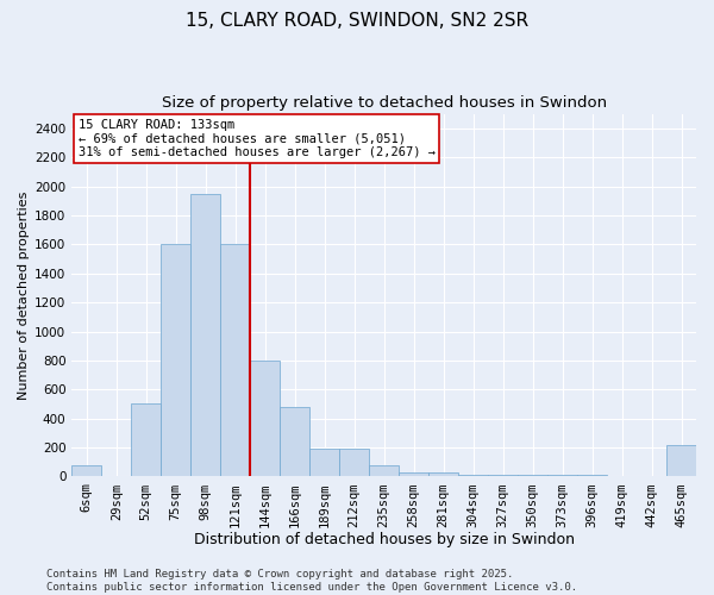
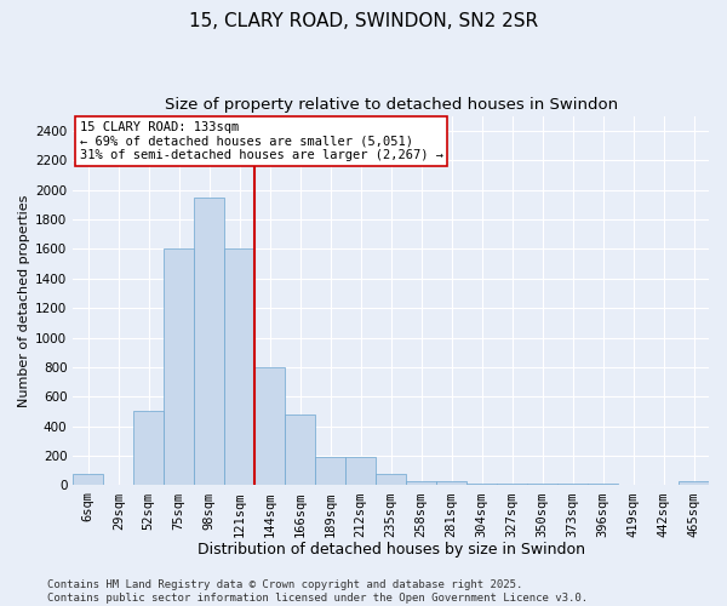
465sqm: 220 -> 30
